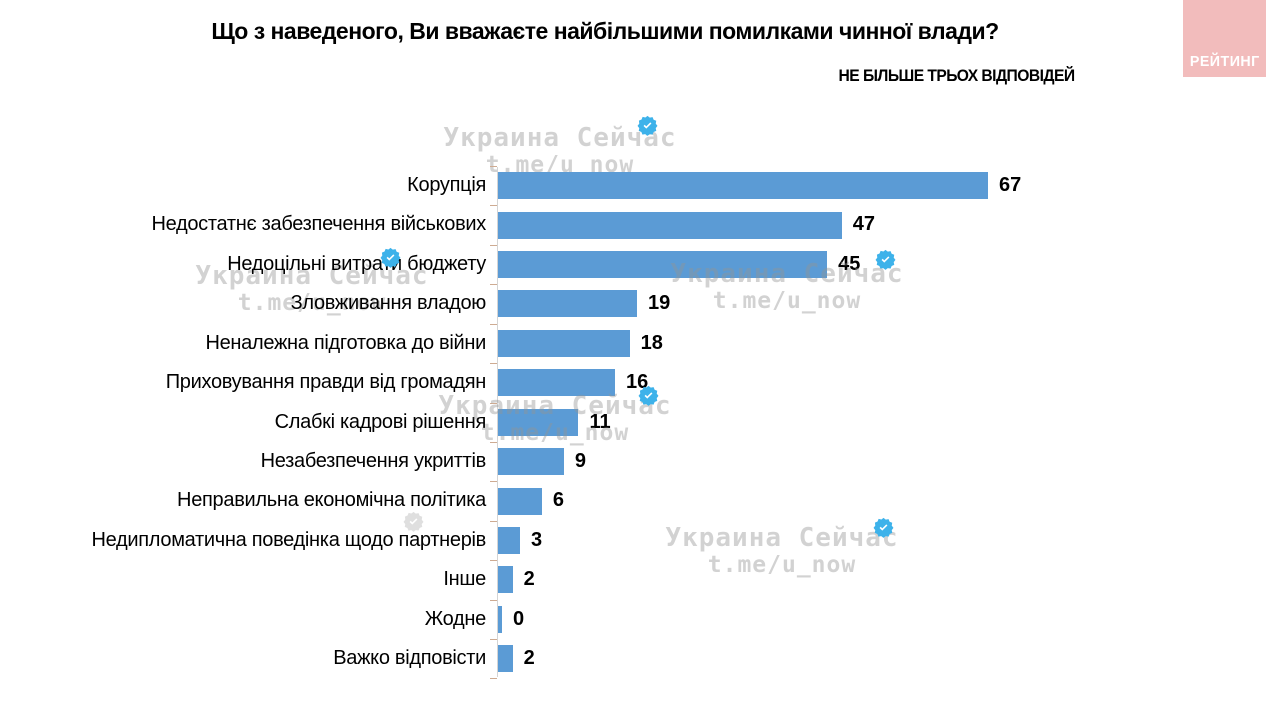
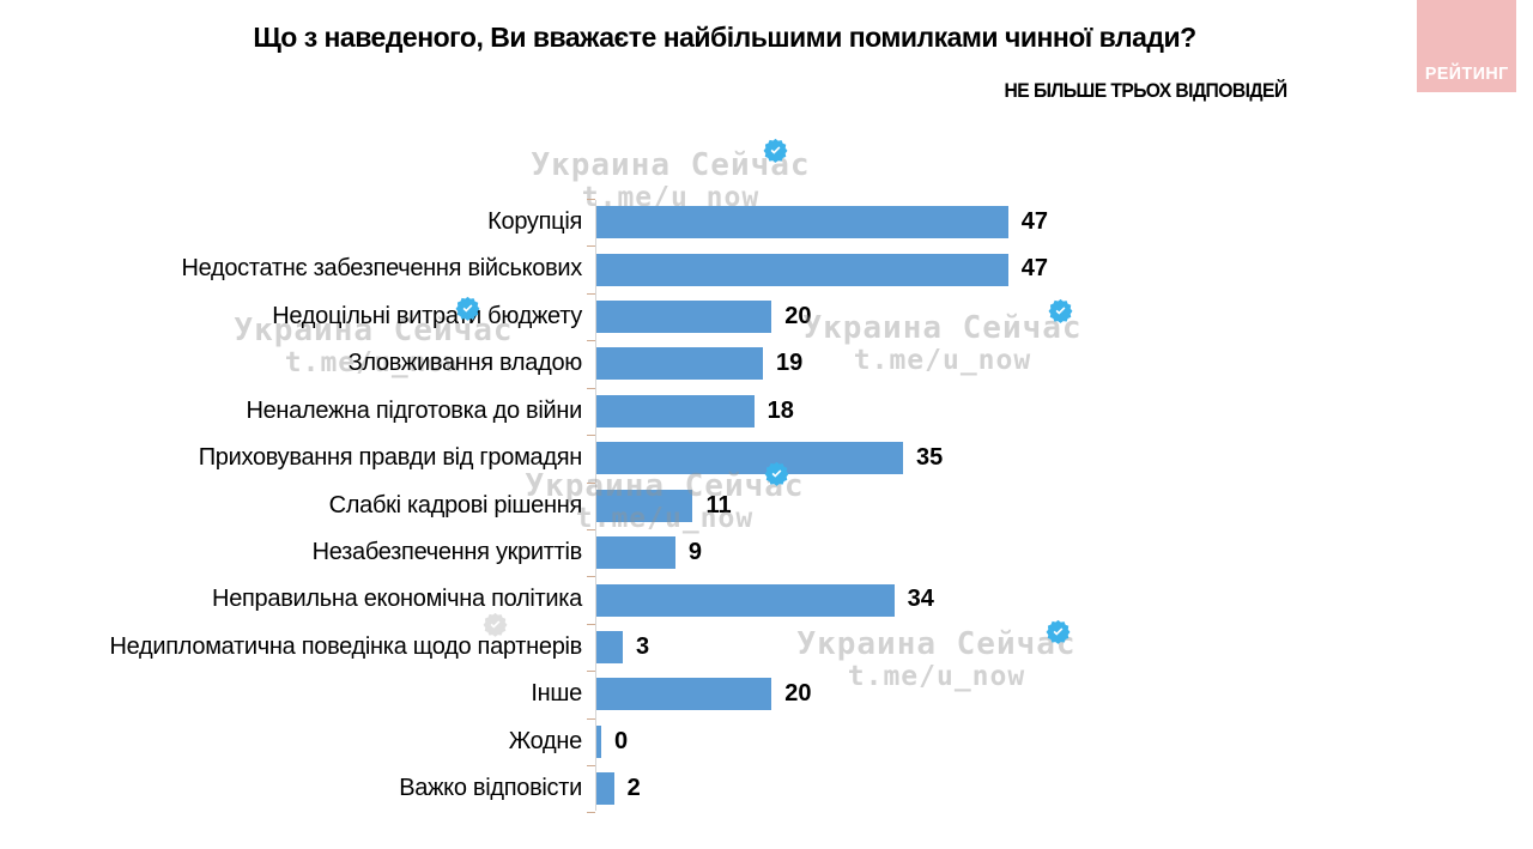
Корупція: 67 -> 47
Недоцільні витрати бюджету: 45 -> 20
Приховування правди від громадян: 16 -> 35
Неправильна економічна політика: 6 -> 34
Інше: 2 -> 20
